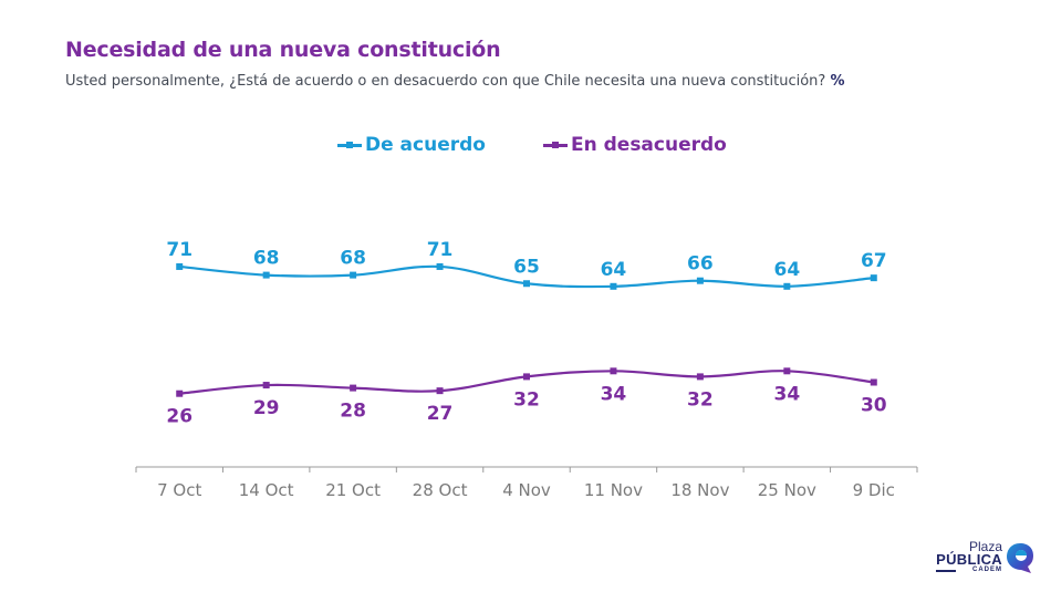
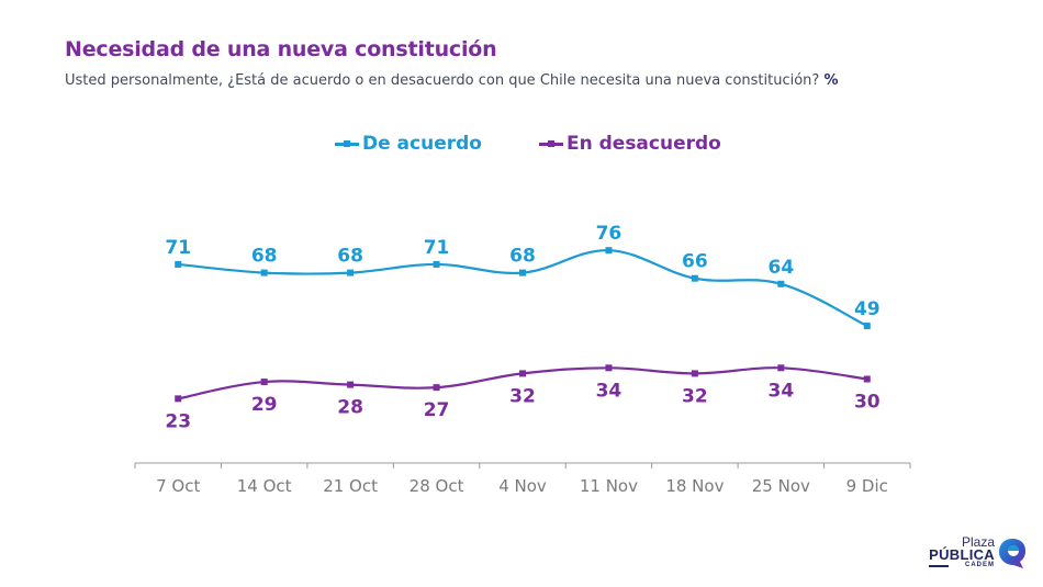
En desacuerdo/7 Oct: 26 -> 23
De acuerdo/4 Nov: 65 -> 68
De acuerdo/11 Nov: 64 -> 76
De acuerdo/9 Dic: 67 -> 49
